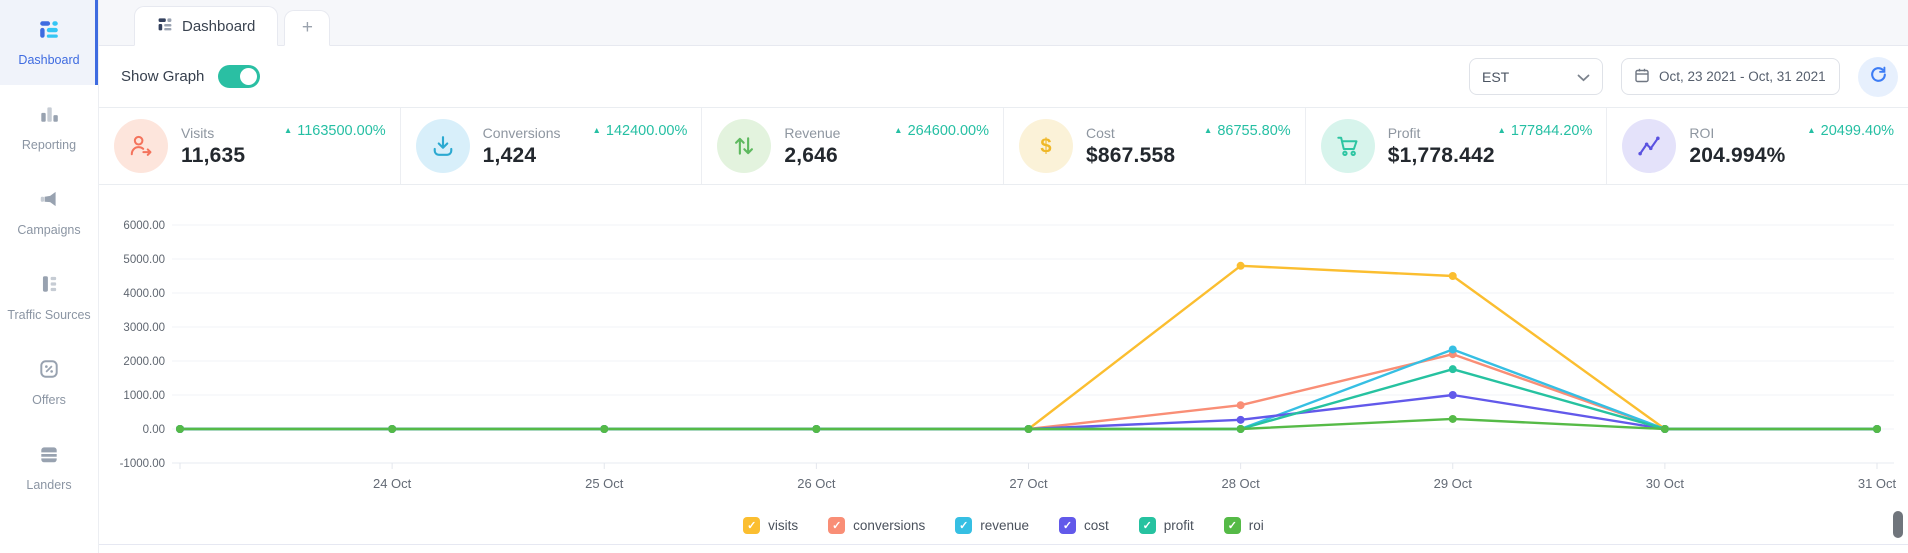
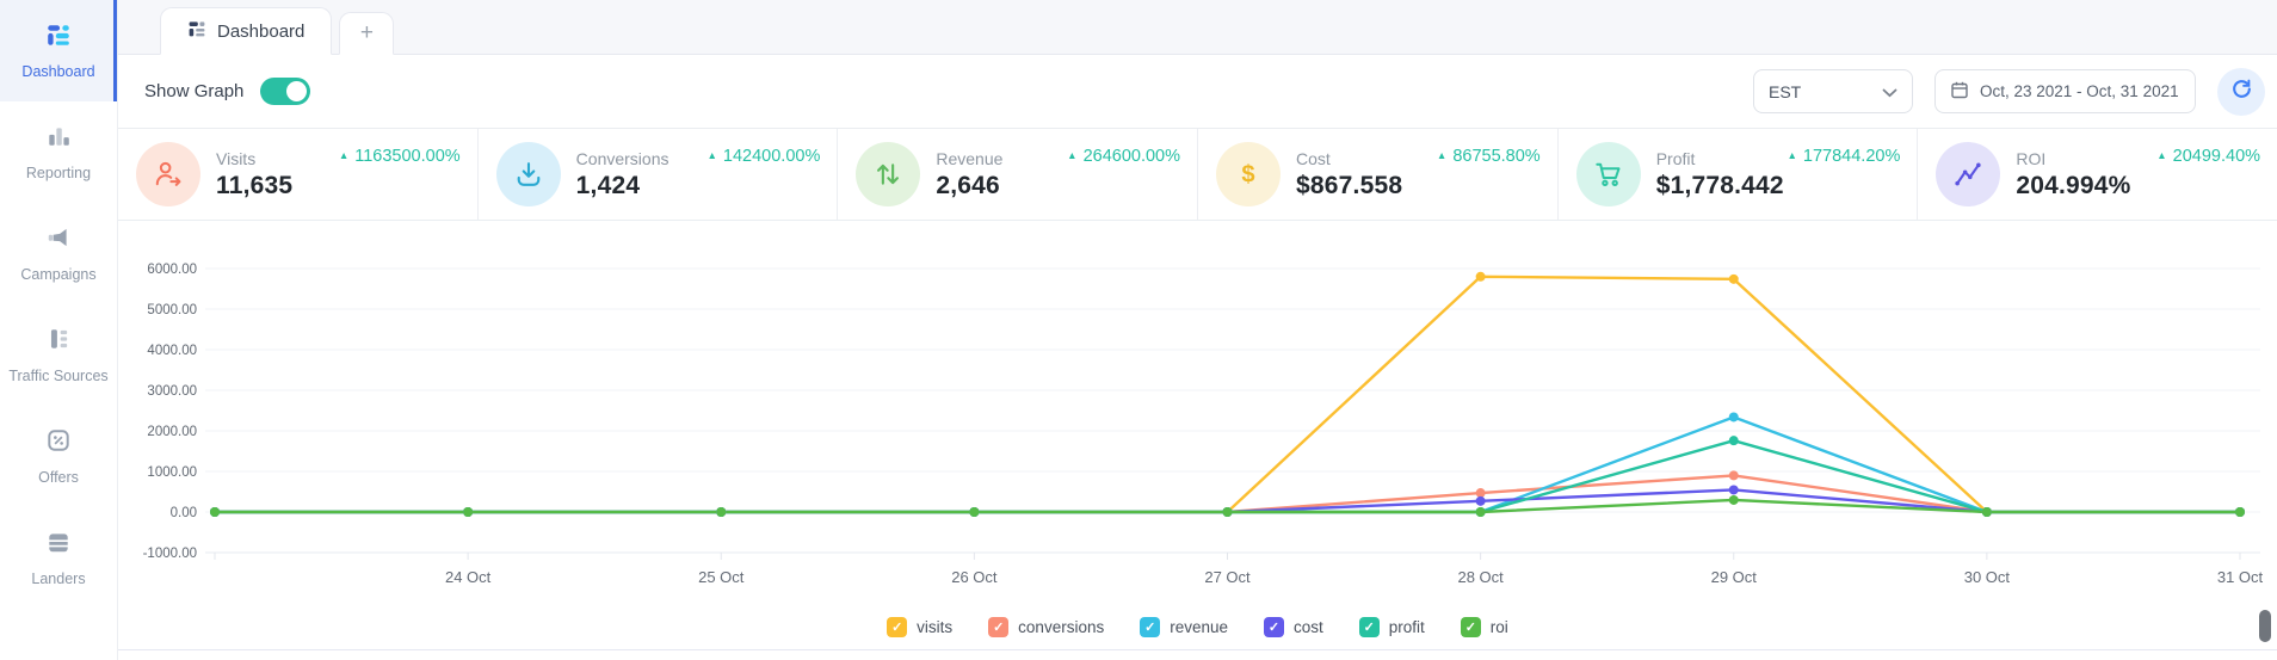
visits/28 Oct: 4800 -> 5800
conversions/28 Oct: 700 -> 500
visits/29 Oct: 4500 -> 5700
conversions/29 Oct: 2200 -> 900
cost/29 Oct: 1000 -> 500
